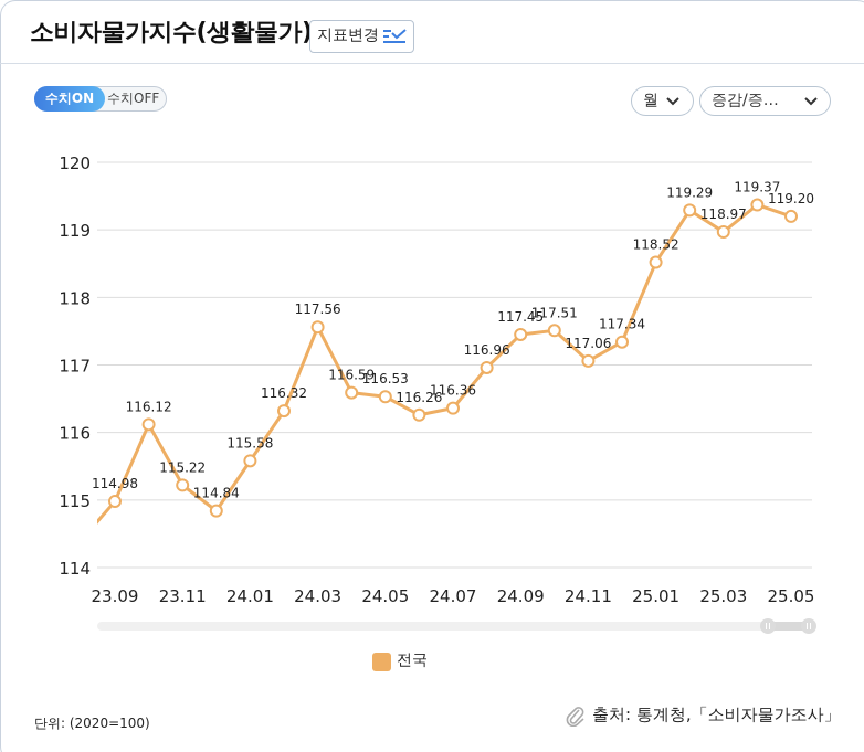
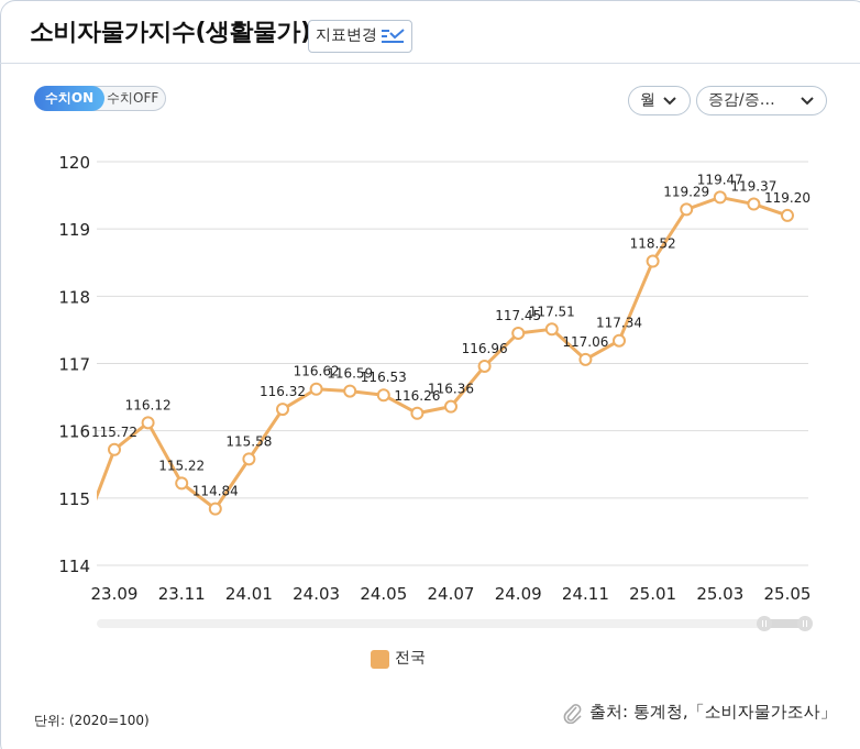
23.09: 114.98 -> 115.72
24.03: 117.56 -> 116.62
25.03: 118.97 -> 119.47
